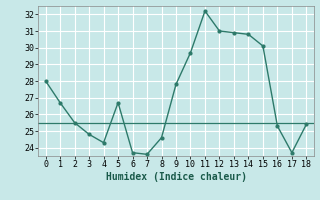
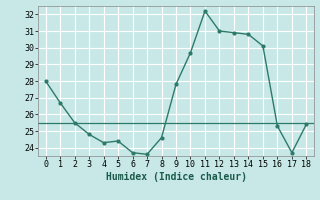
5: 26.7 -> 24.4
